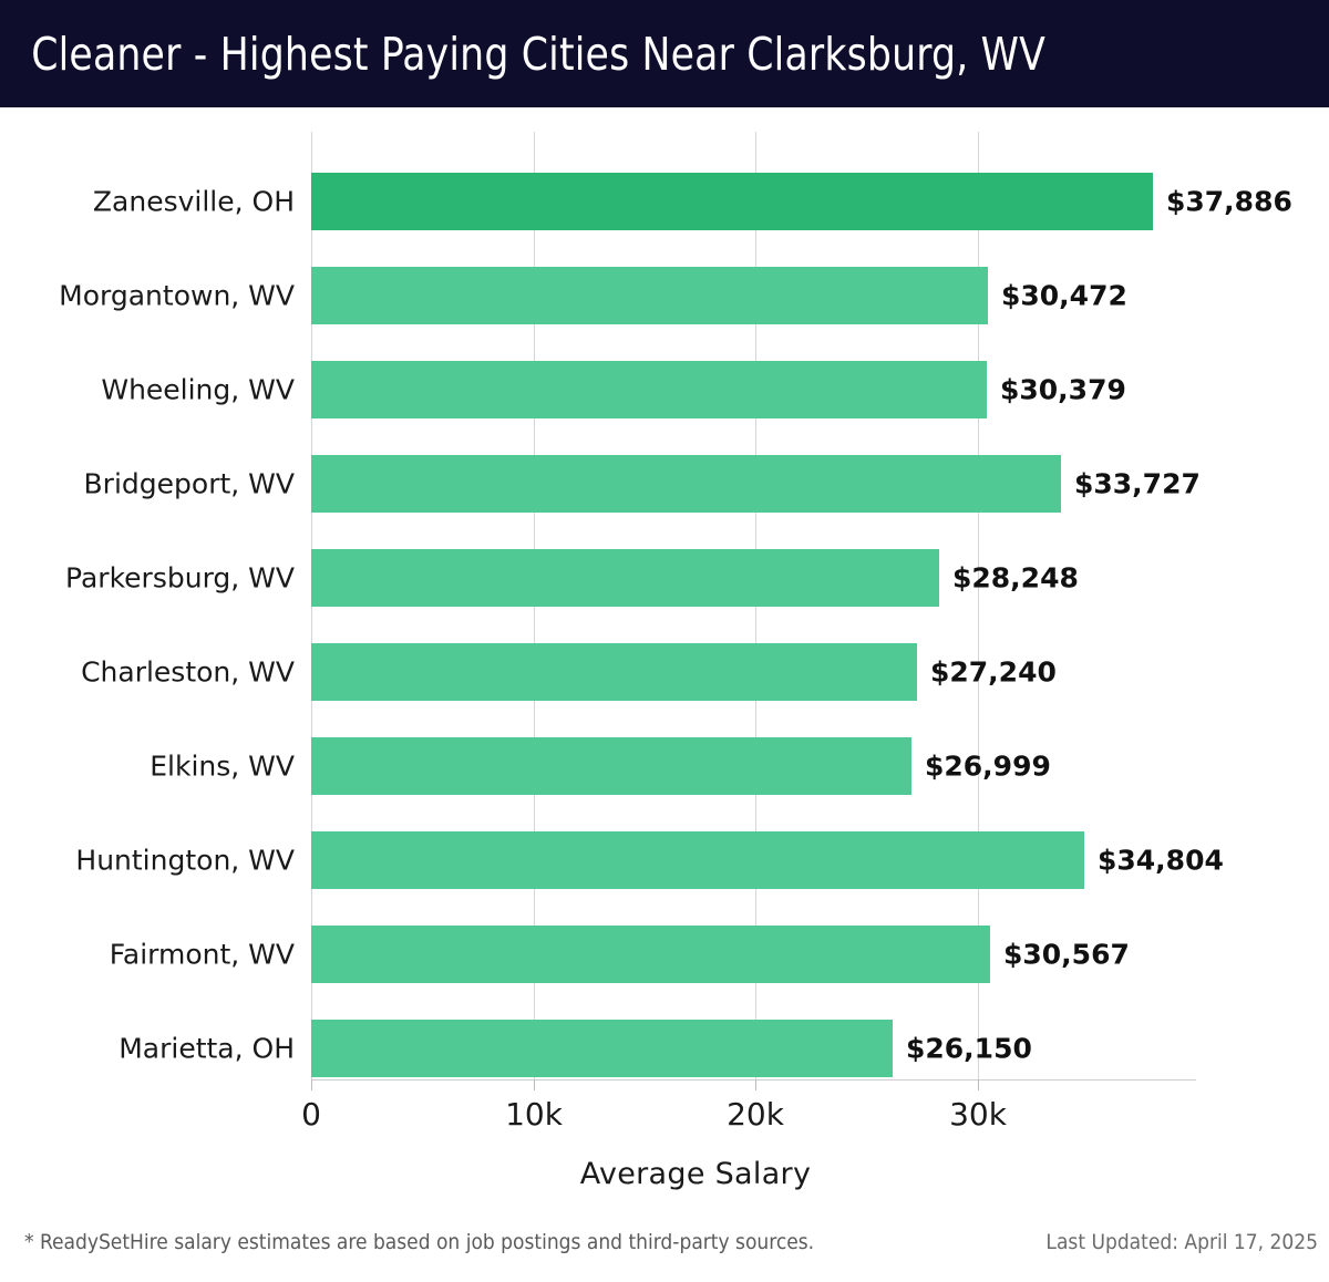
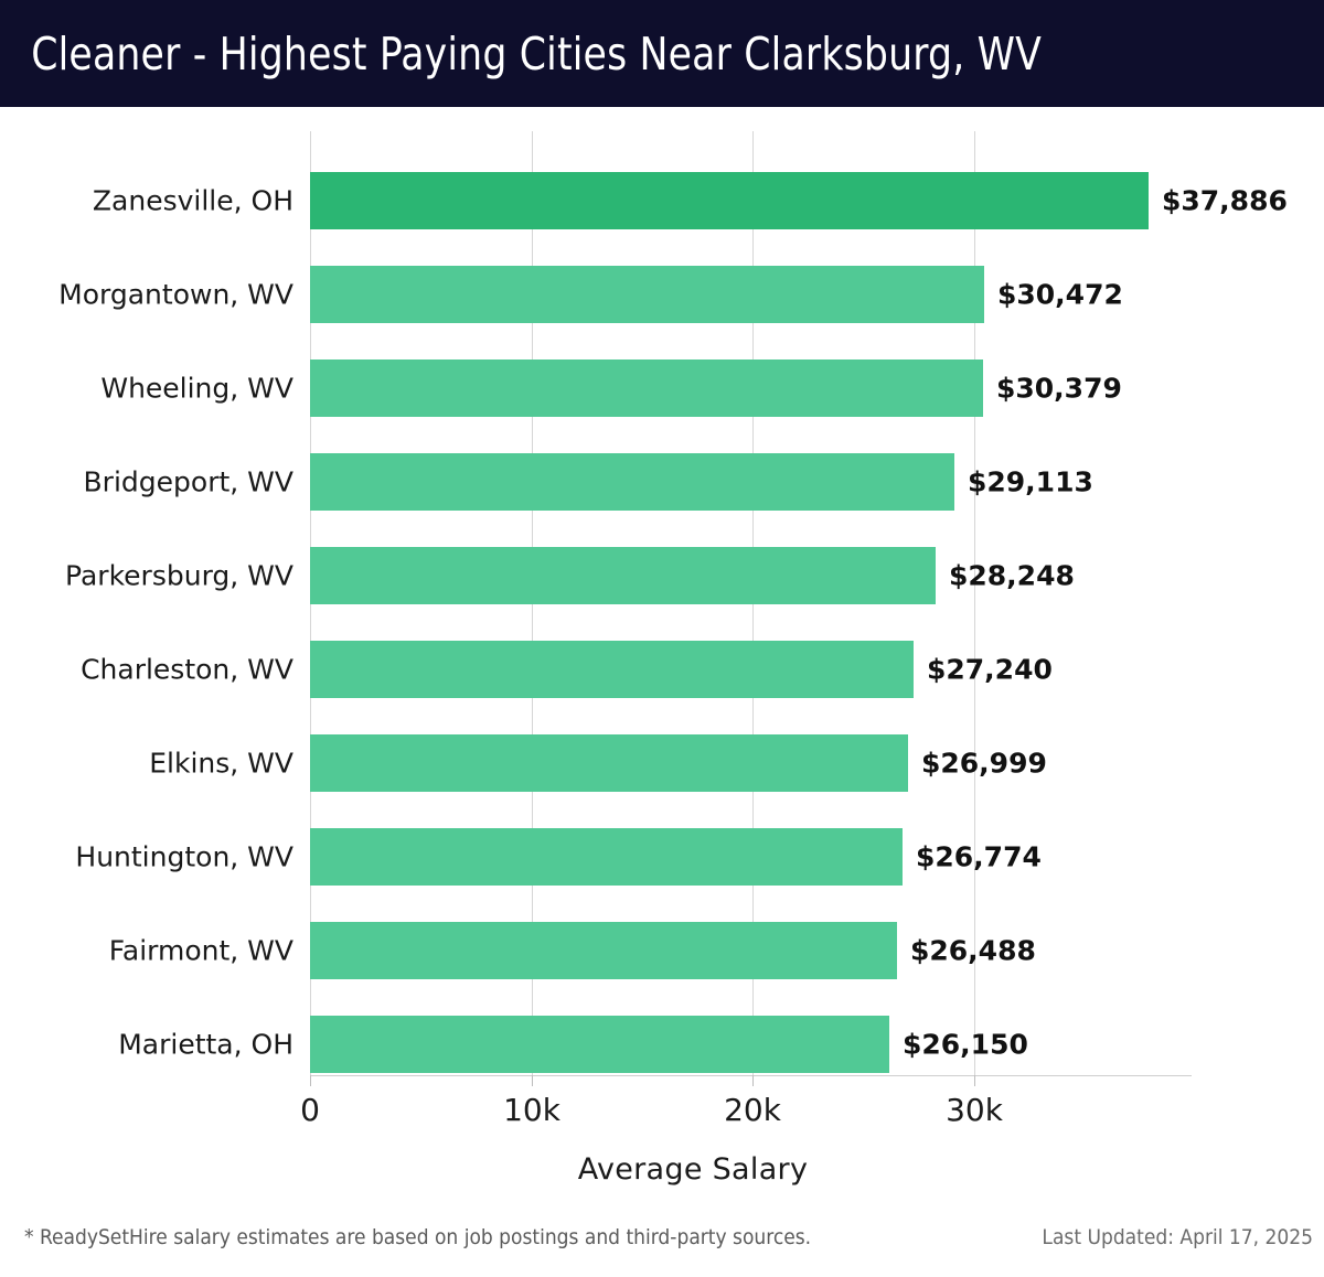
Bridgeport, WV: $33,727 -> $29,113
Huntington, WV: $34,804 -> $26,774
Fairmont, WV: $30,567 -> $26,488
